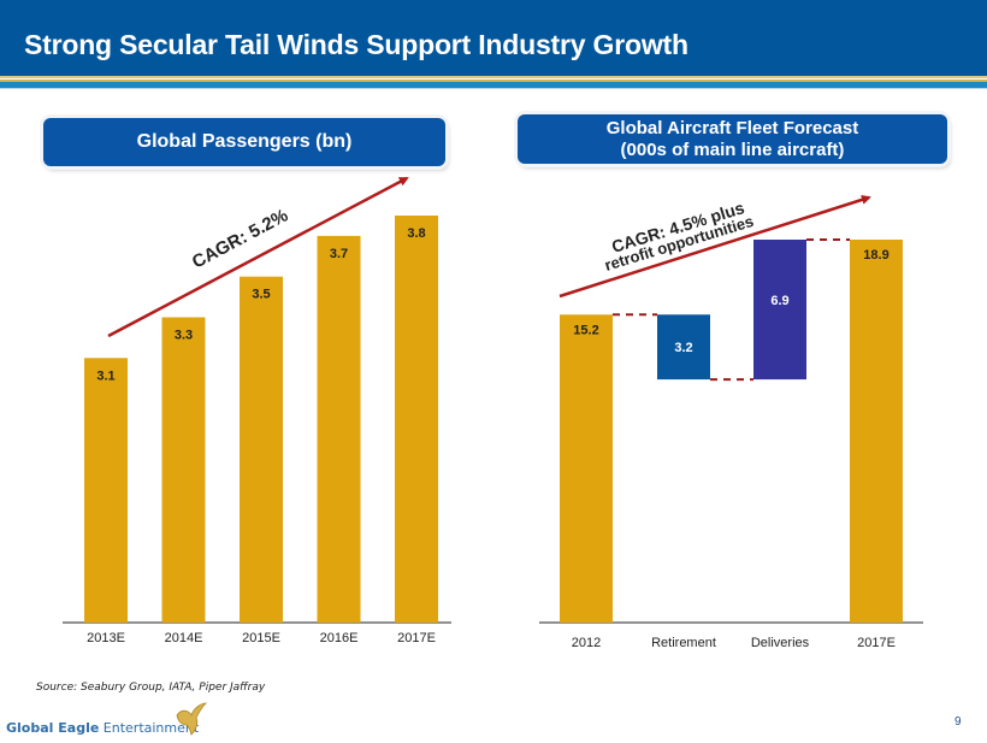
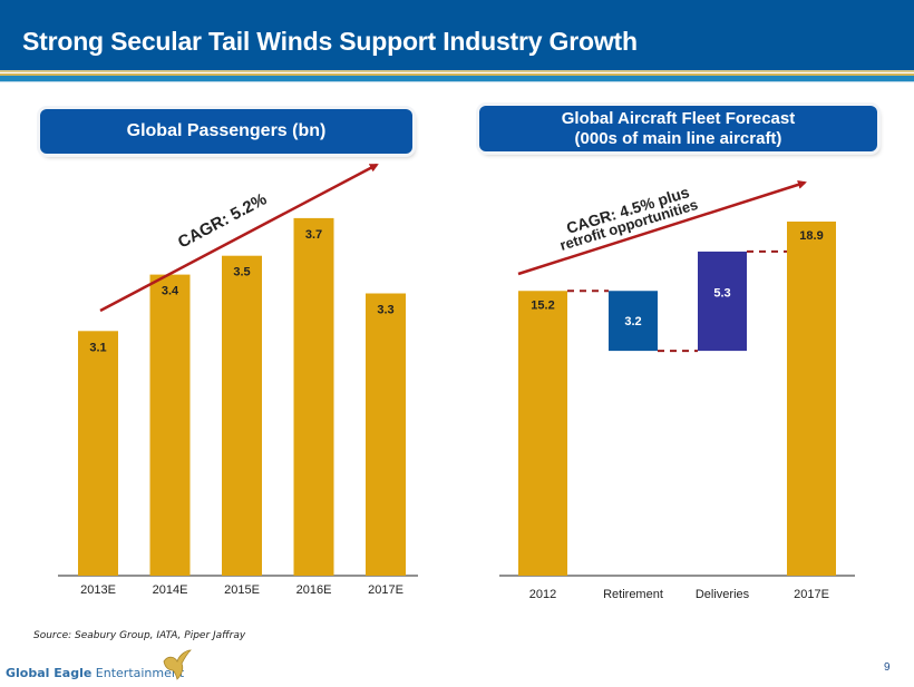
Global Passengers (bn)/2014E: 3.3 -> 3.4
Global Passengers (bn)/2017E: 3.8 -> 3.3
Global Aircraft Fleet Forecast (000s of main line aircraft)/Deliveries: 6.9 -> 5.3
